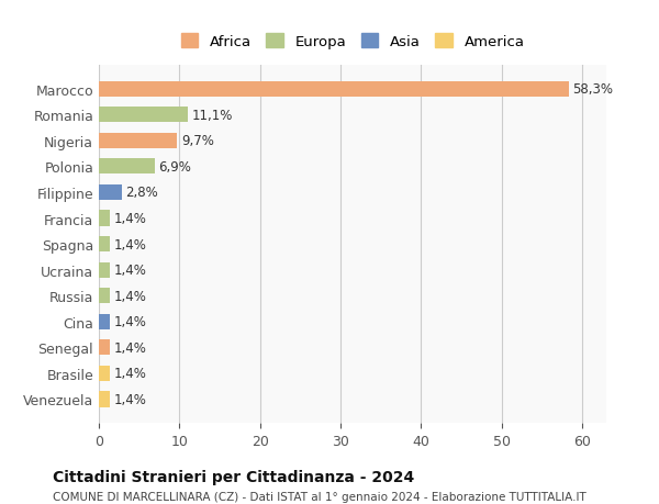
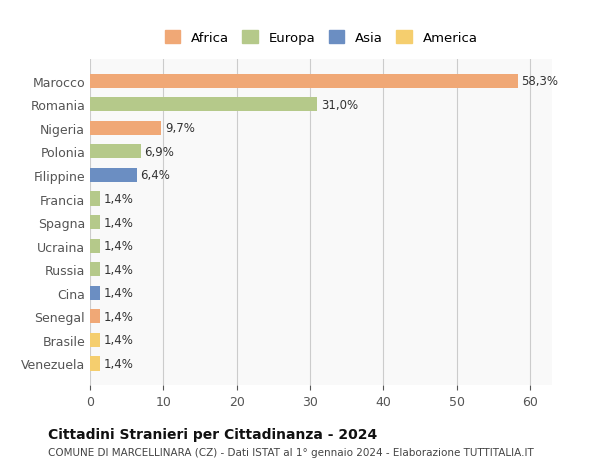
Romania: 11,1% -> 31,0%
Filippine: 2,8% -> 6,4%
